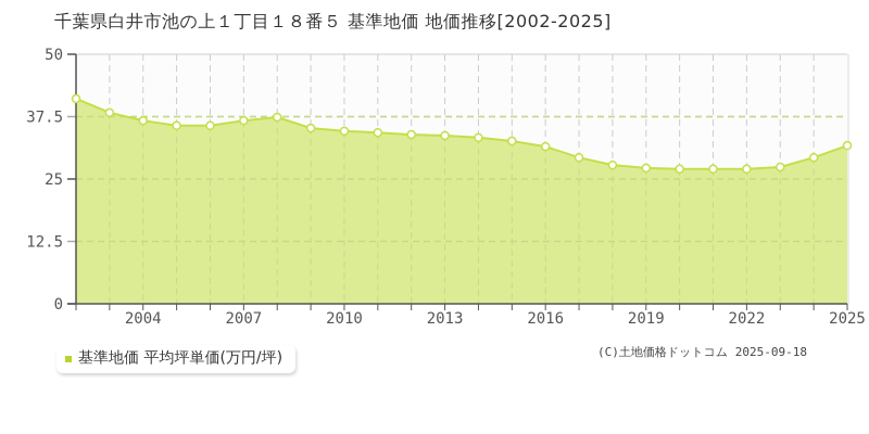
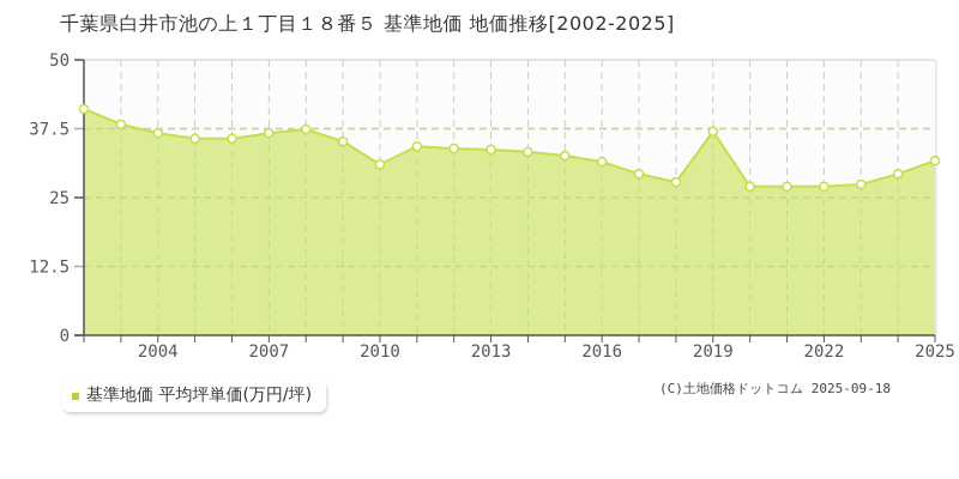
2010: 35 -> 31
2019: 27 -> 37
